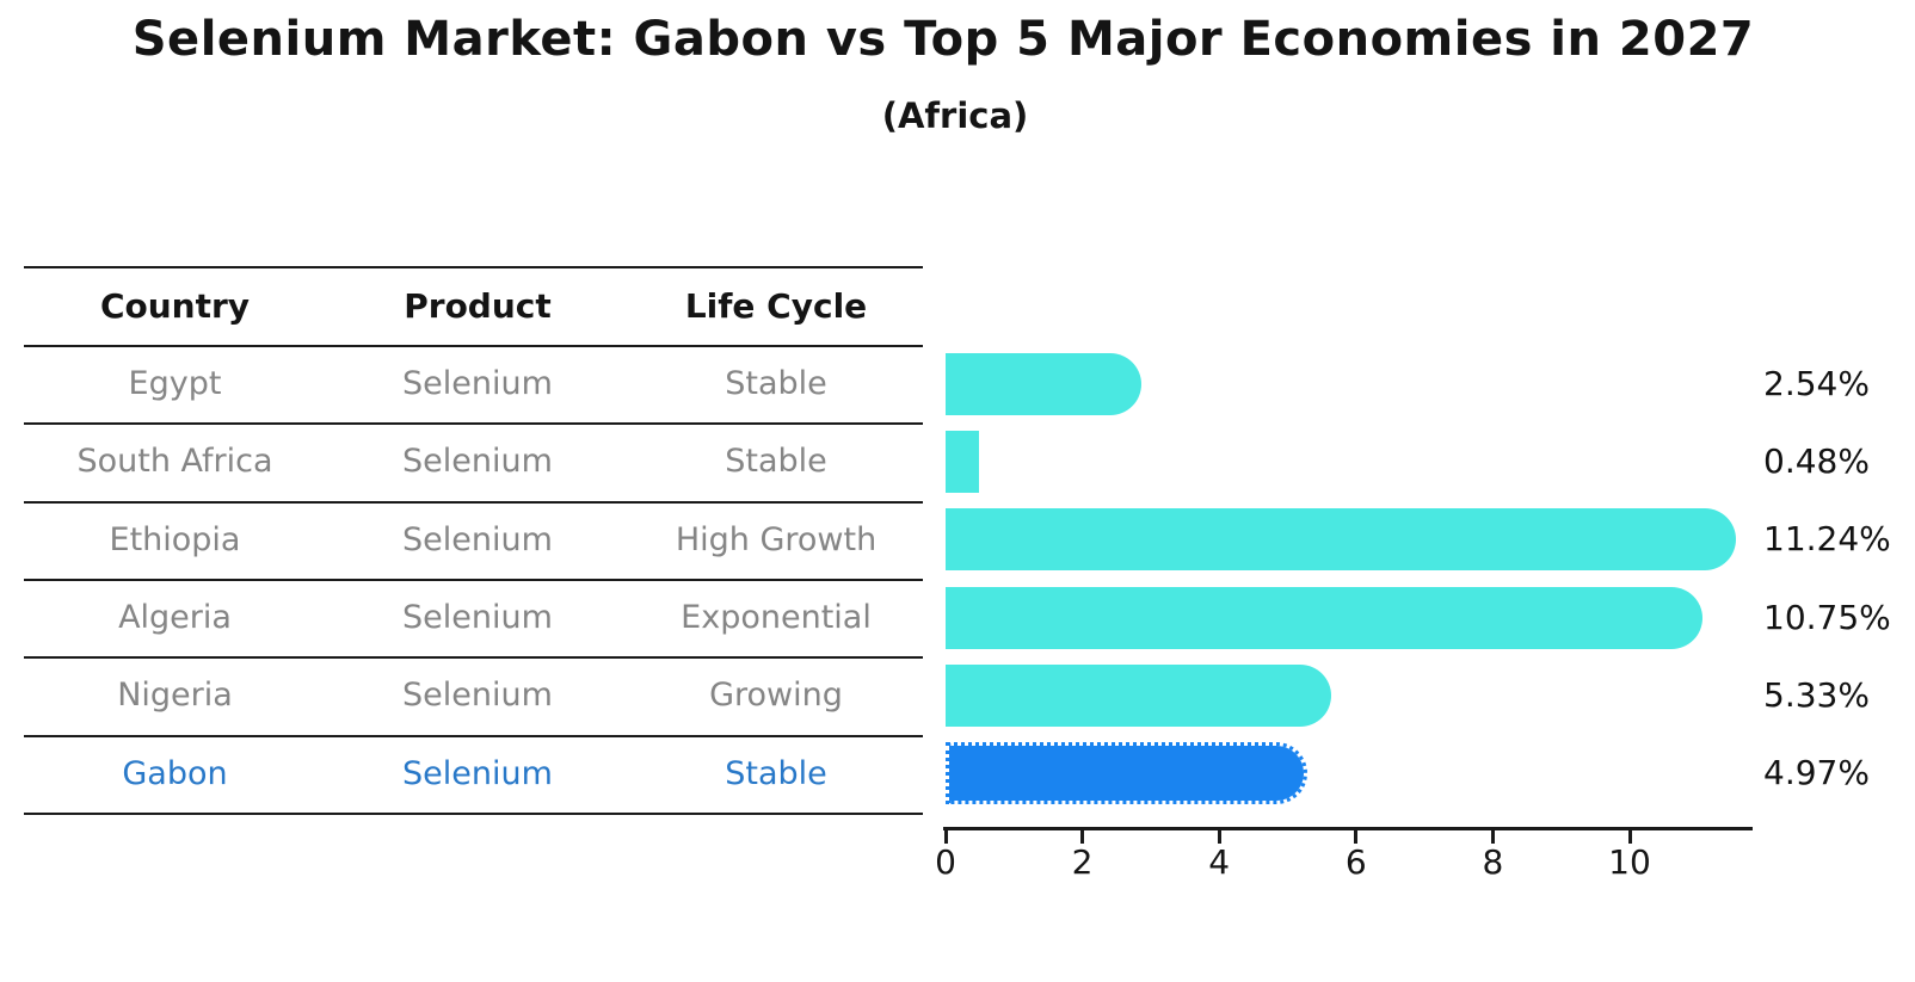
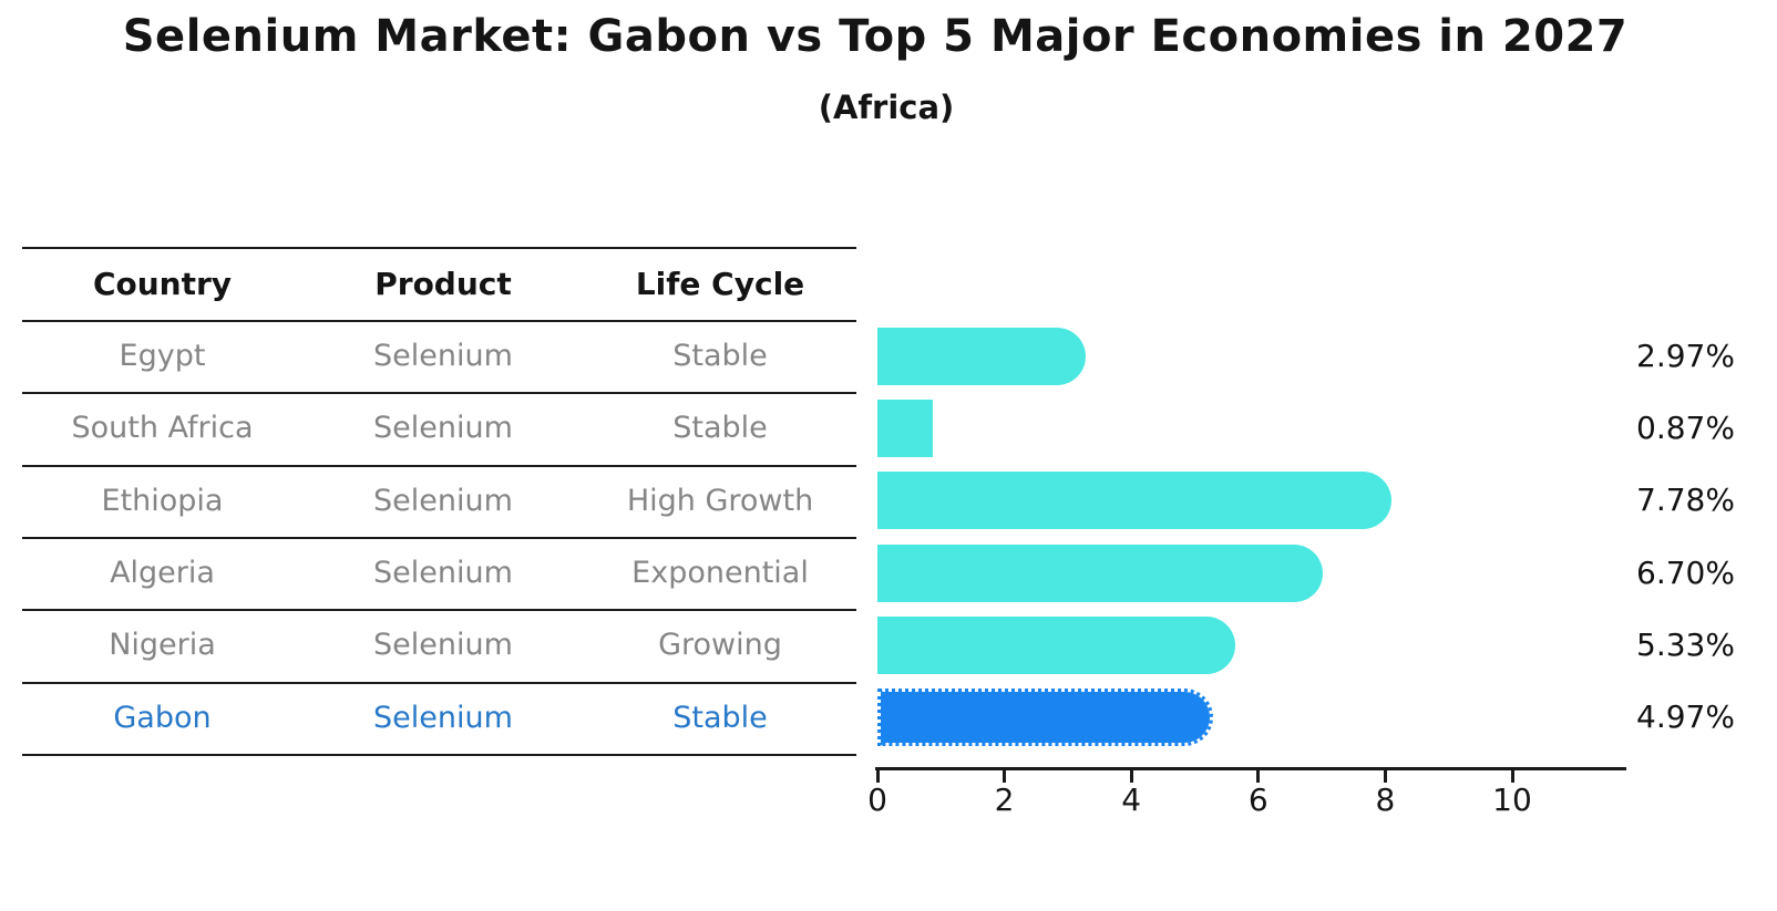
Egypt: 2.54% -> 2.97%
South Africa: 0.48% -> 0.87%
Ethiopia: 11.24% -> 7.78%
Algeria: 10.75% -> 6.70%
